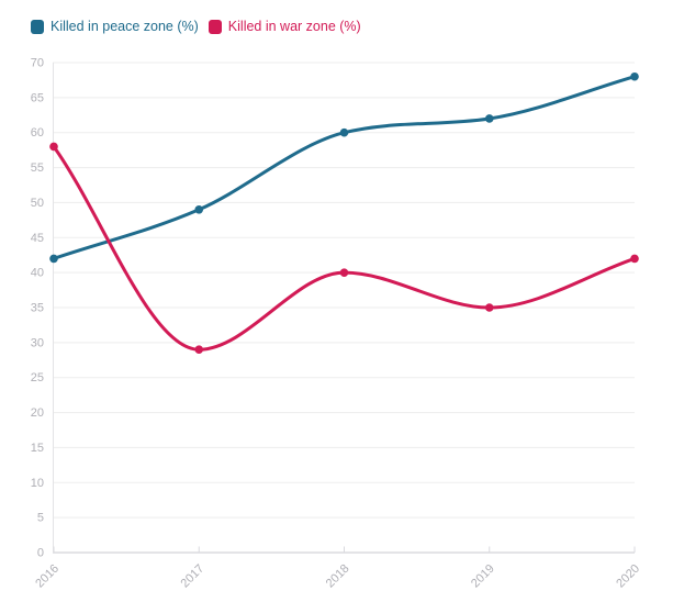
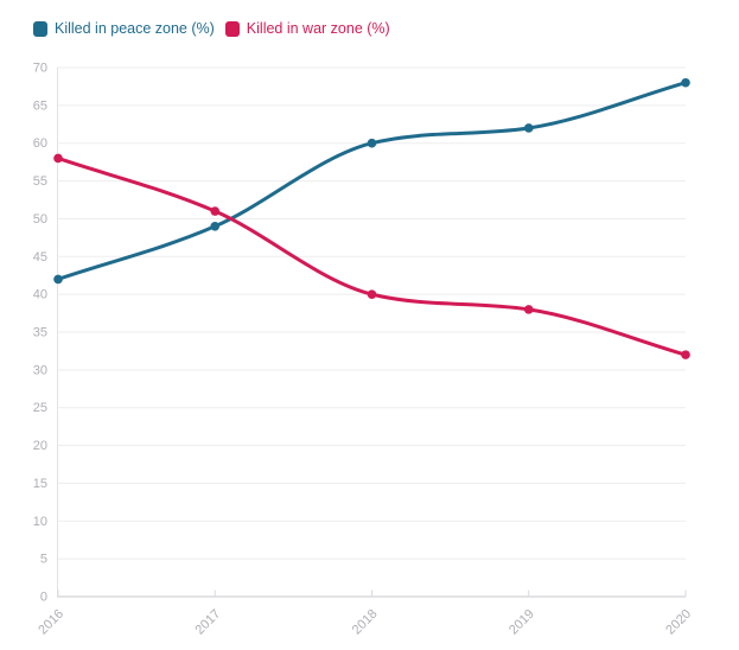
Killed in war zone (%)/2017: 29 -> 51
Killed in war zone (%)/2019: 35 -> 38
Killed in war zone (%)/2020: 42 -> 32
